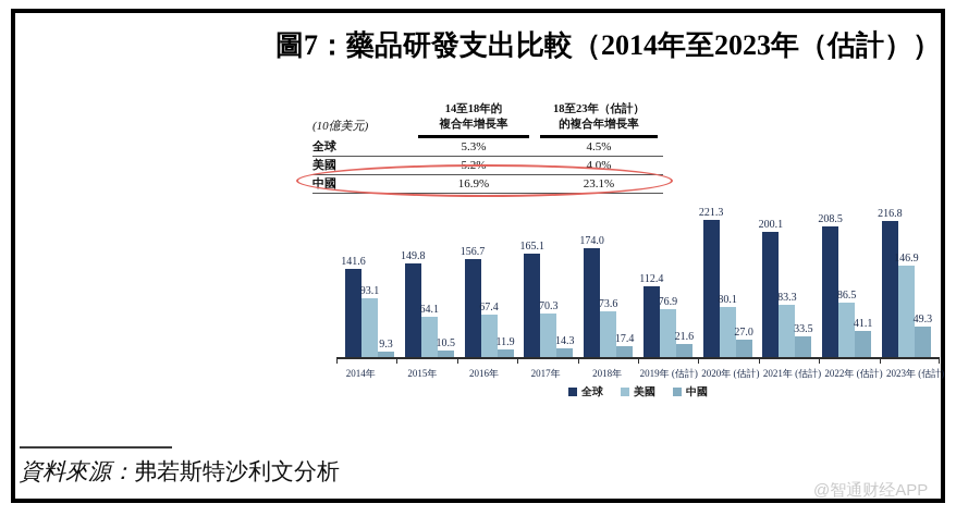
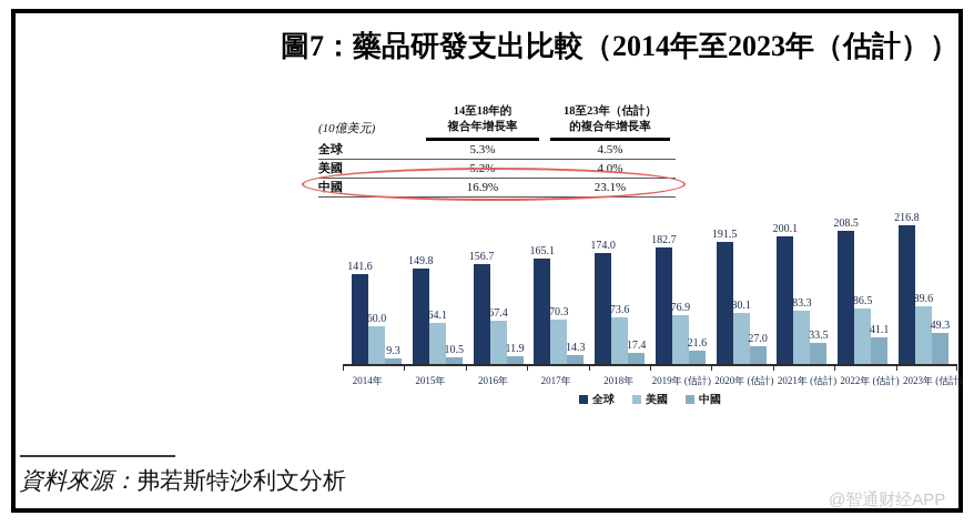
美國/2014年: 93.1 -> 60.0
全球/2019年 (估計): 112.4 -> 182.7
全球/2020年 (估計): 221.3 -> 191.5
美國/2023年 (估計): 146.9 -> 89.6
